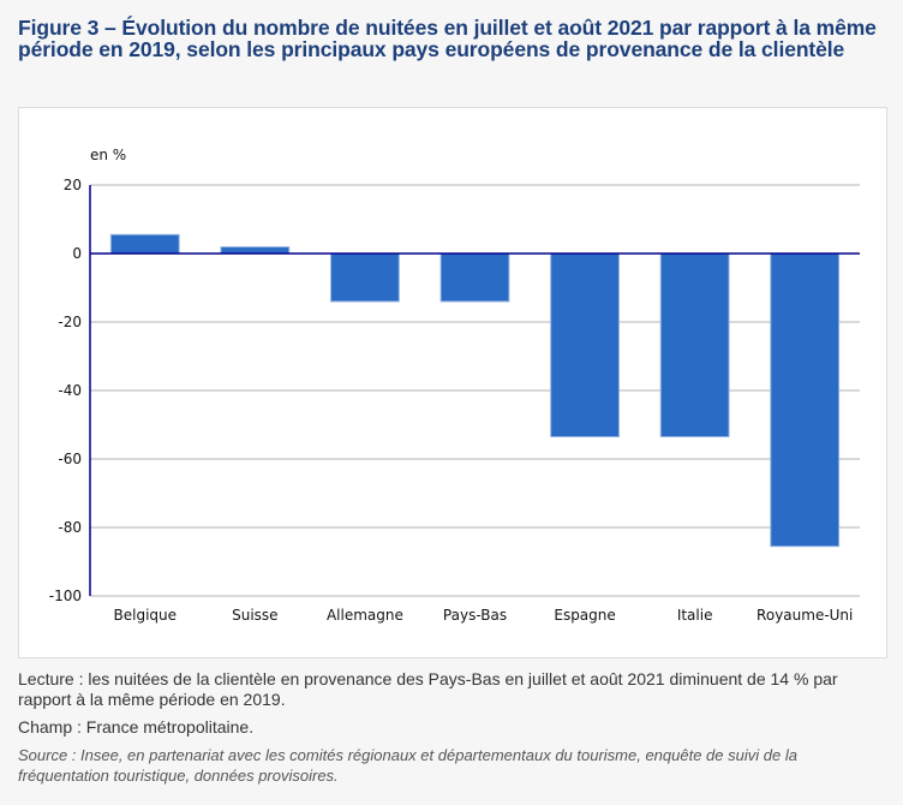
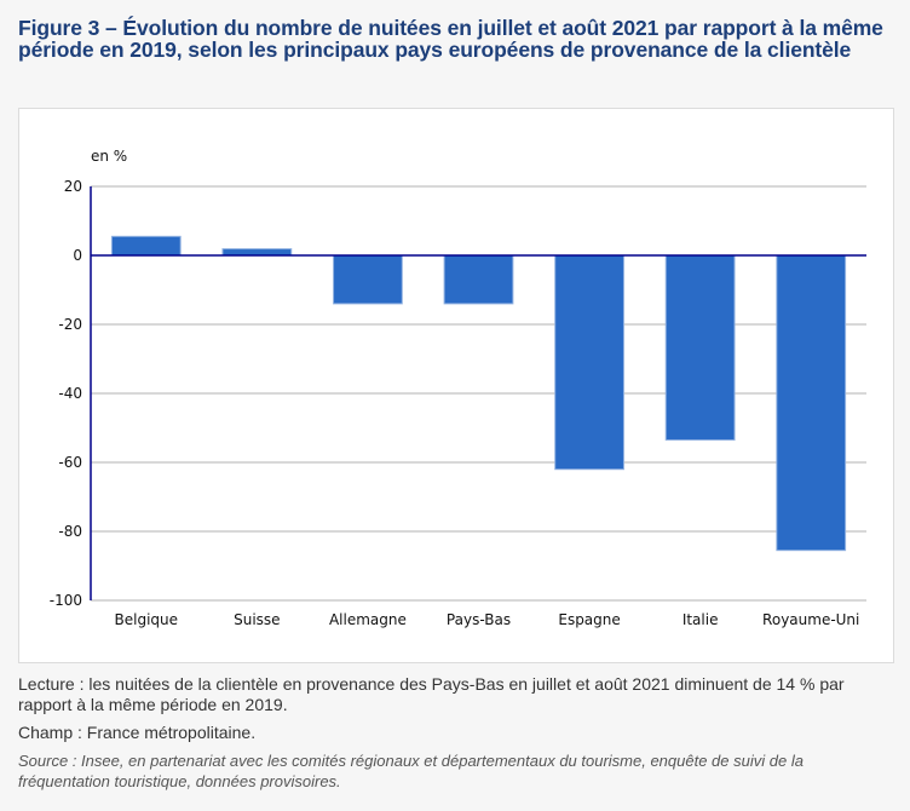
Espagne: -54 -> -62
